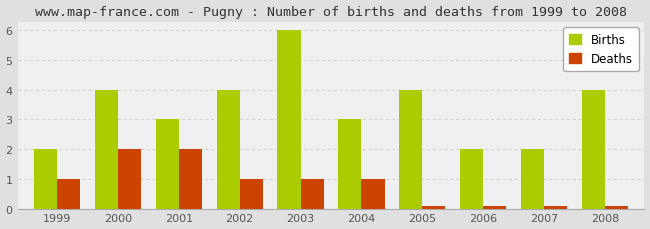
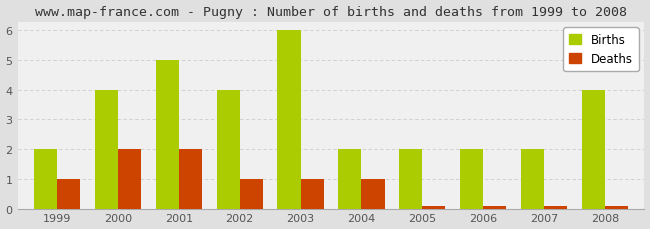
Births/2001: 3 -> 5
Births/2004: 3 -> 2
Births/2005: 4 -> 2
